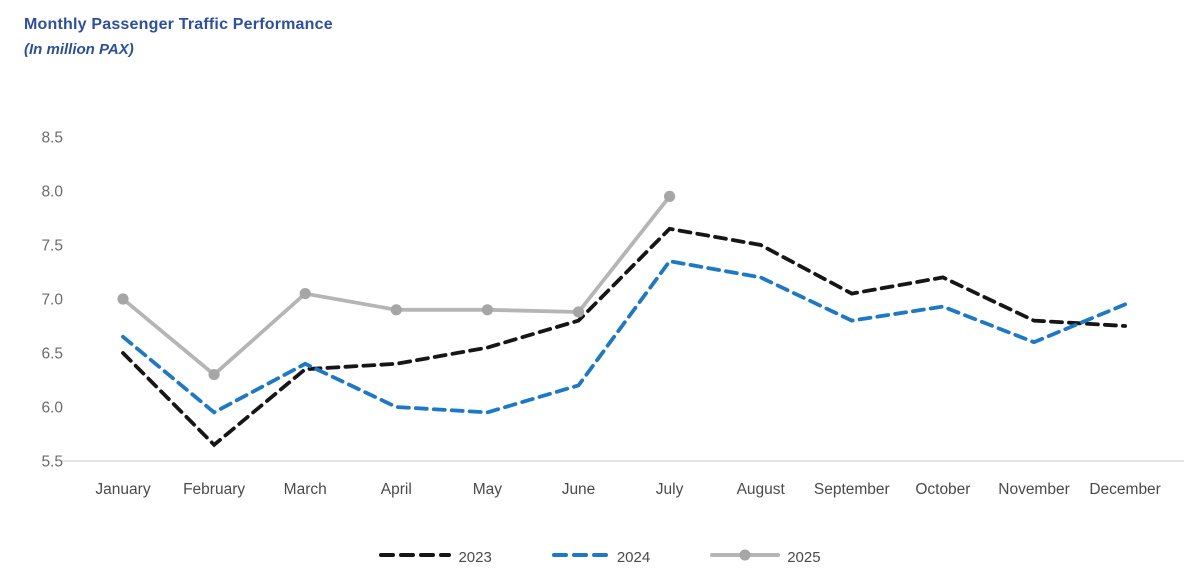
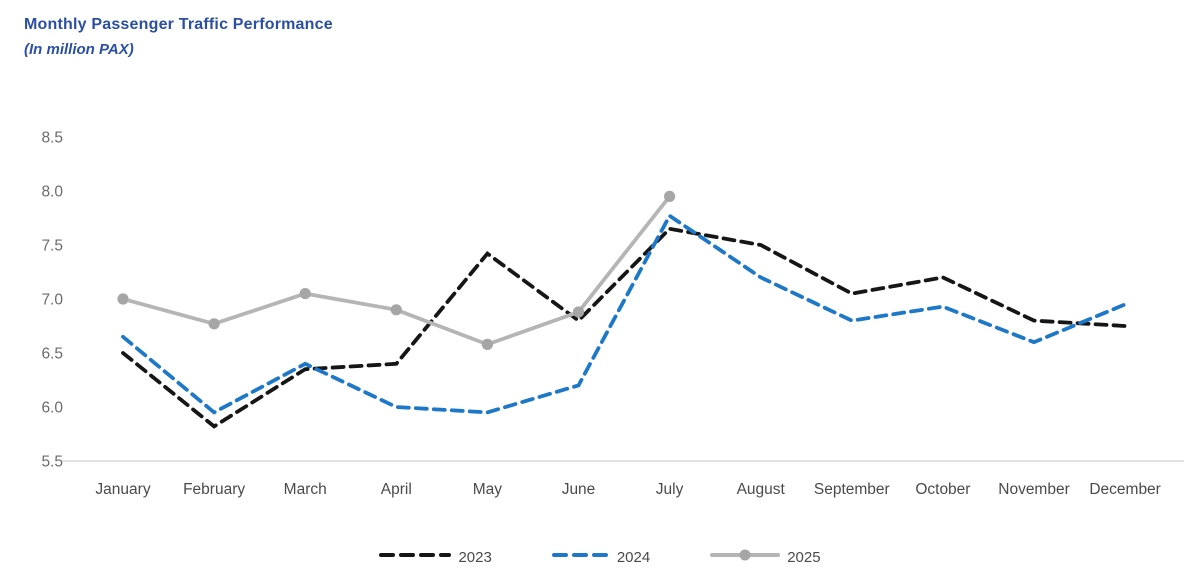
2023/February: 5.65 -> 5.82
2025/February: 6.30 -> 6.77
2023/May: 6.55 -> 7.42
2025/May: 6.90 -> 6.58
2024/July: 7.35 -> 7.77
